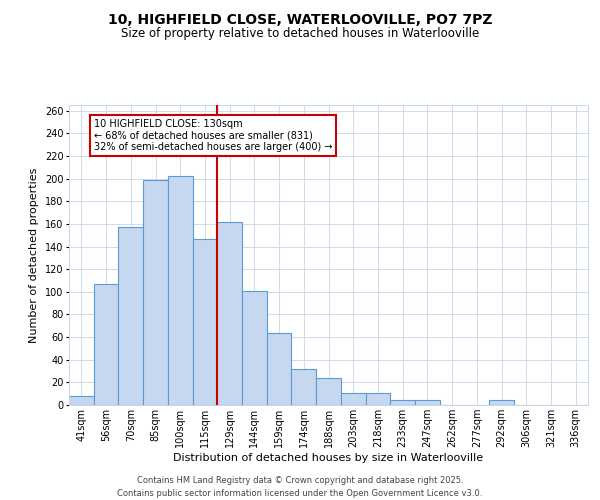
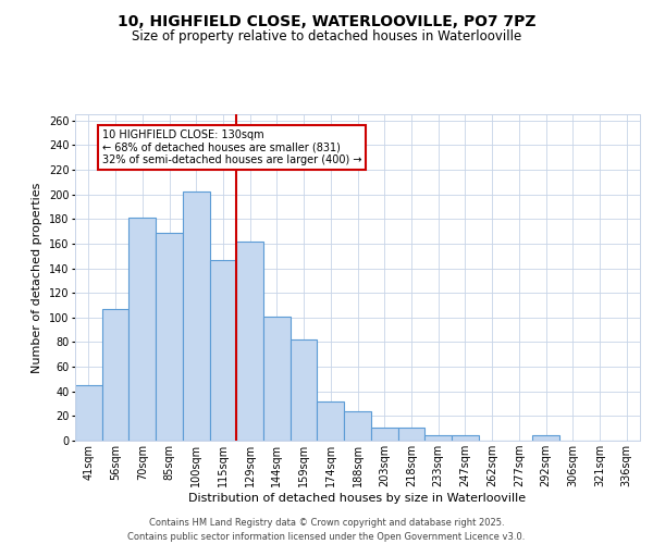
41sqm: 8 -> 45
70sqm: 157 -> 181
85sqm: 199 -> 169
159sqm: 64 -> 82
